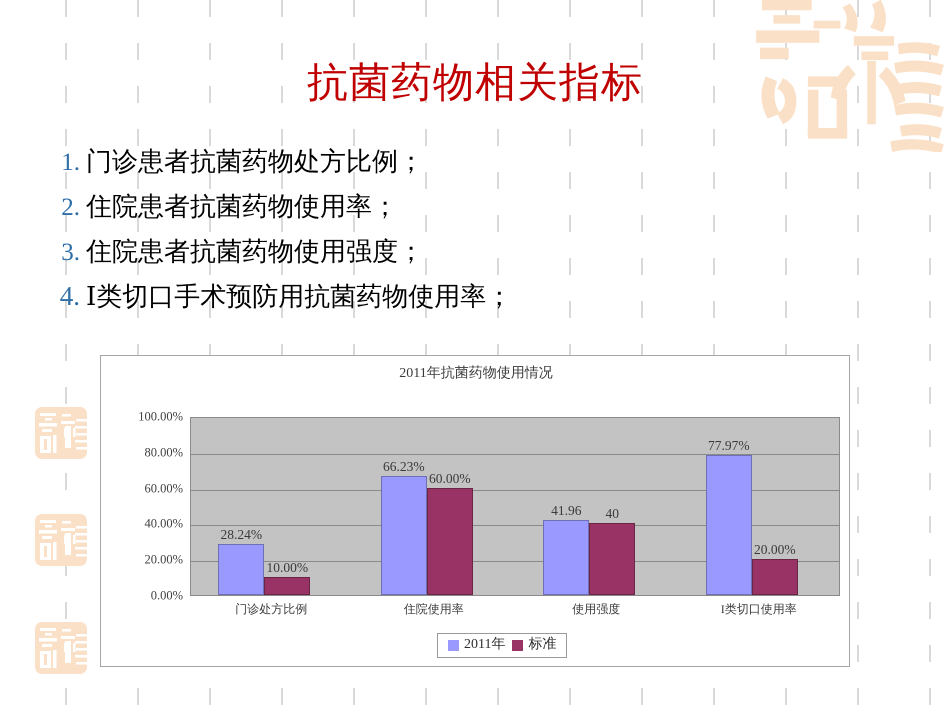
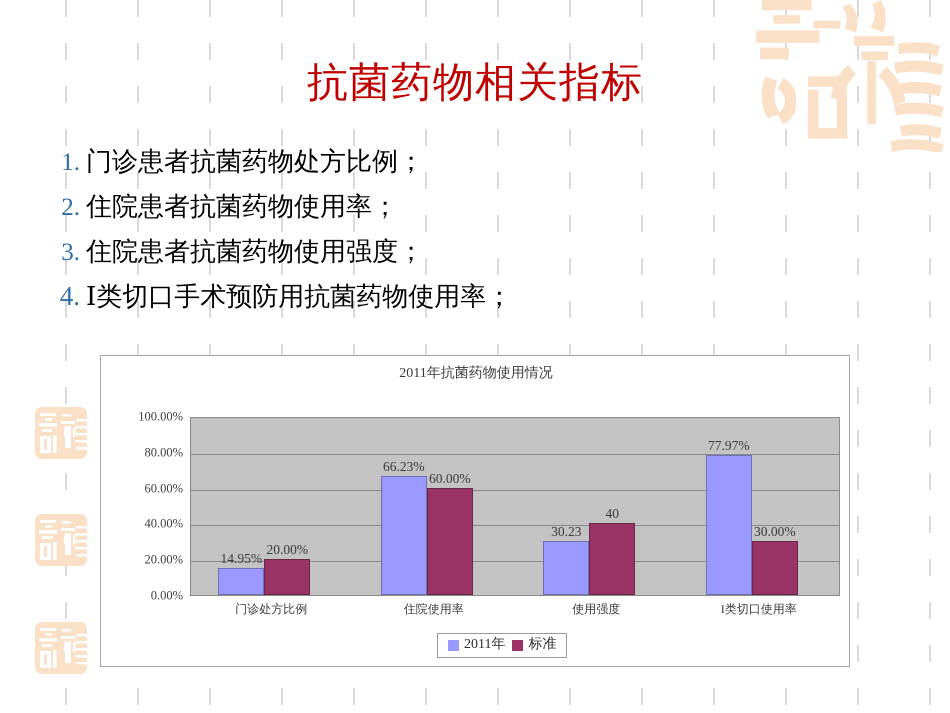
2011年/门诊处方比例: 28.24% -> 14.95%
标准/门诊处方比例: 10.00% -> 20.00%
2011年/使用强度: 41.96 -> 30.23
标准/I类切口使用率: 20.00% -> 30.00%
